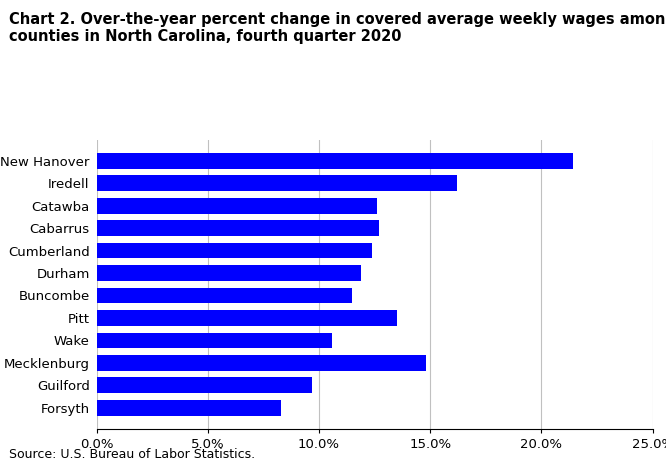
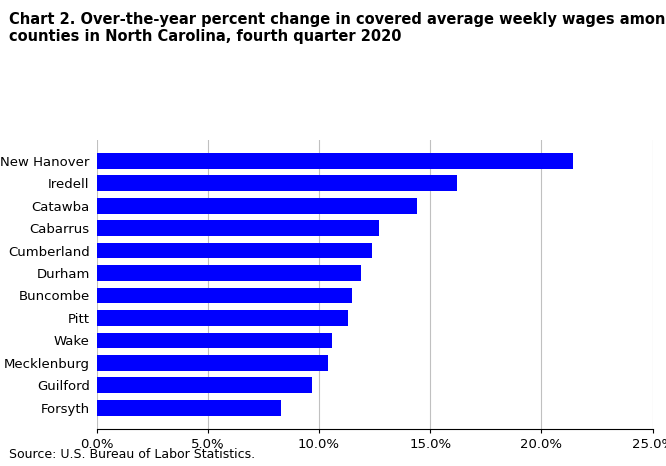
Catawba: 12.6% -> 14.4%
Pitt: 13.5% -> 11.3%
Mecklenburg: 14.8% -> 10.4%
